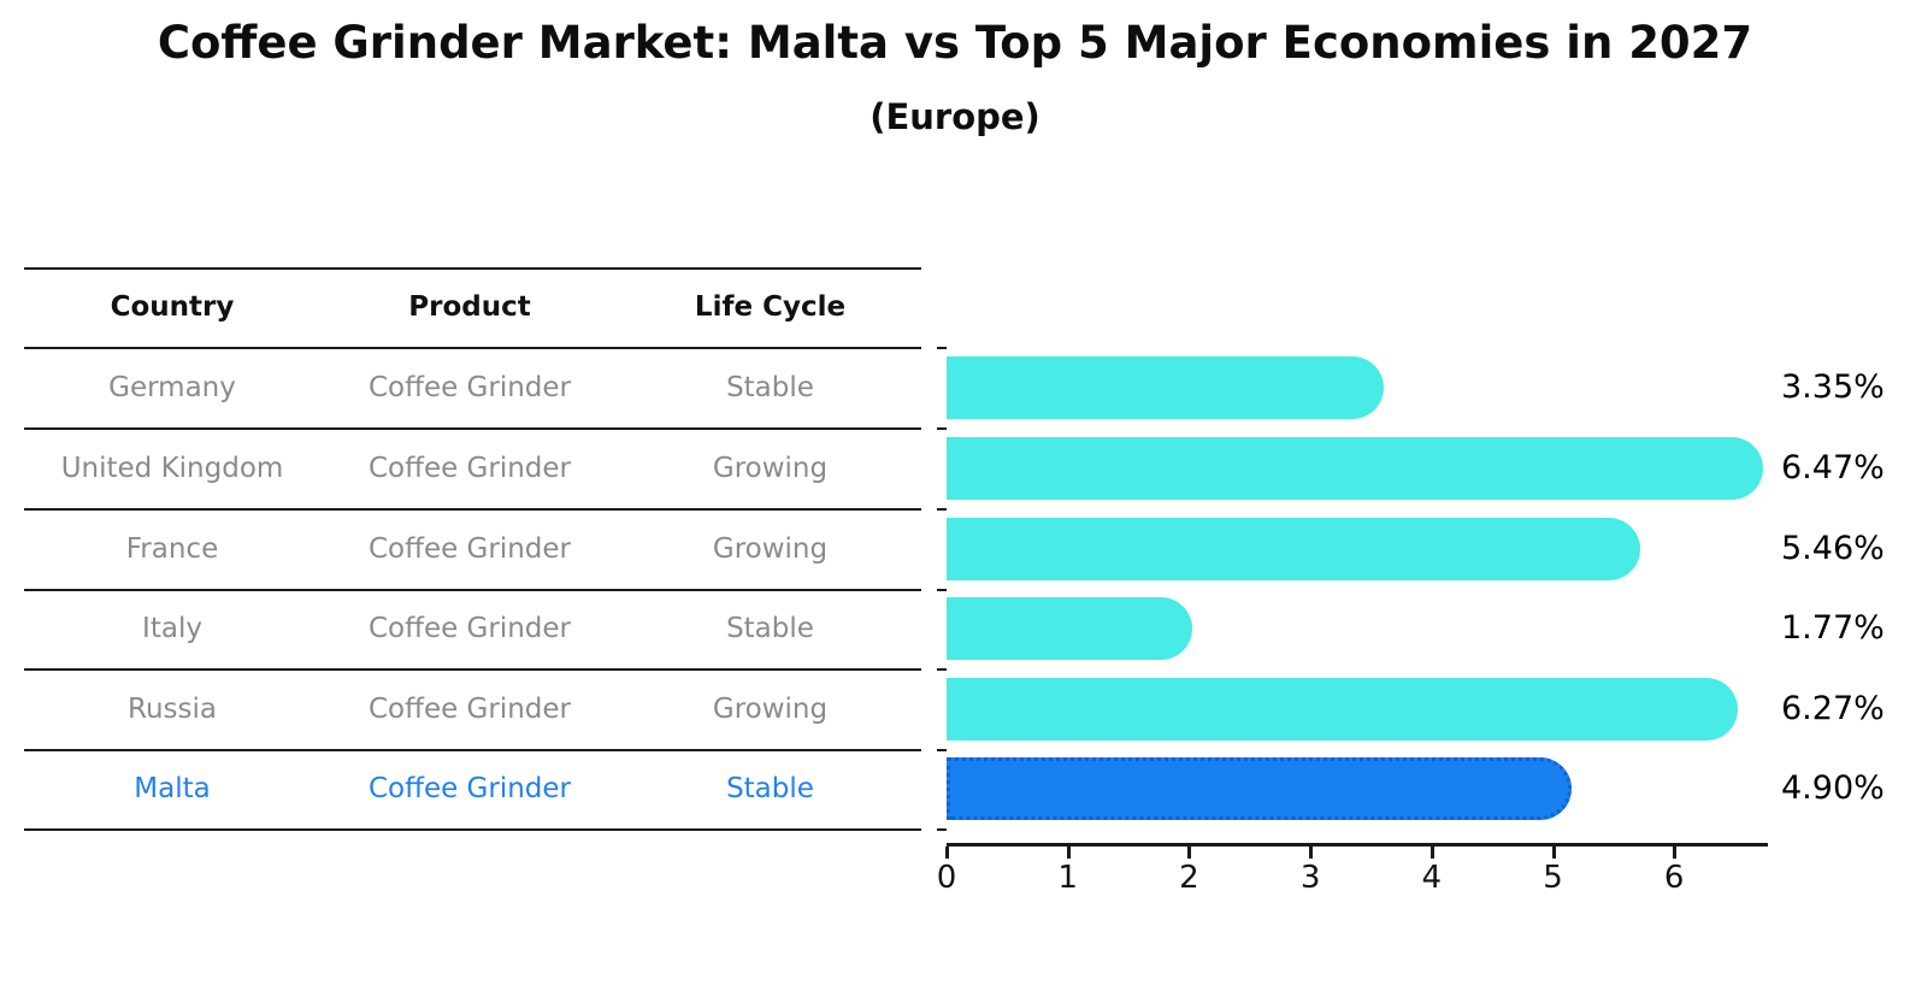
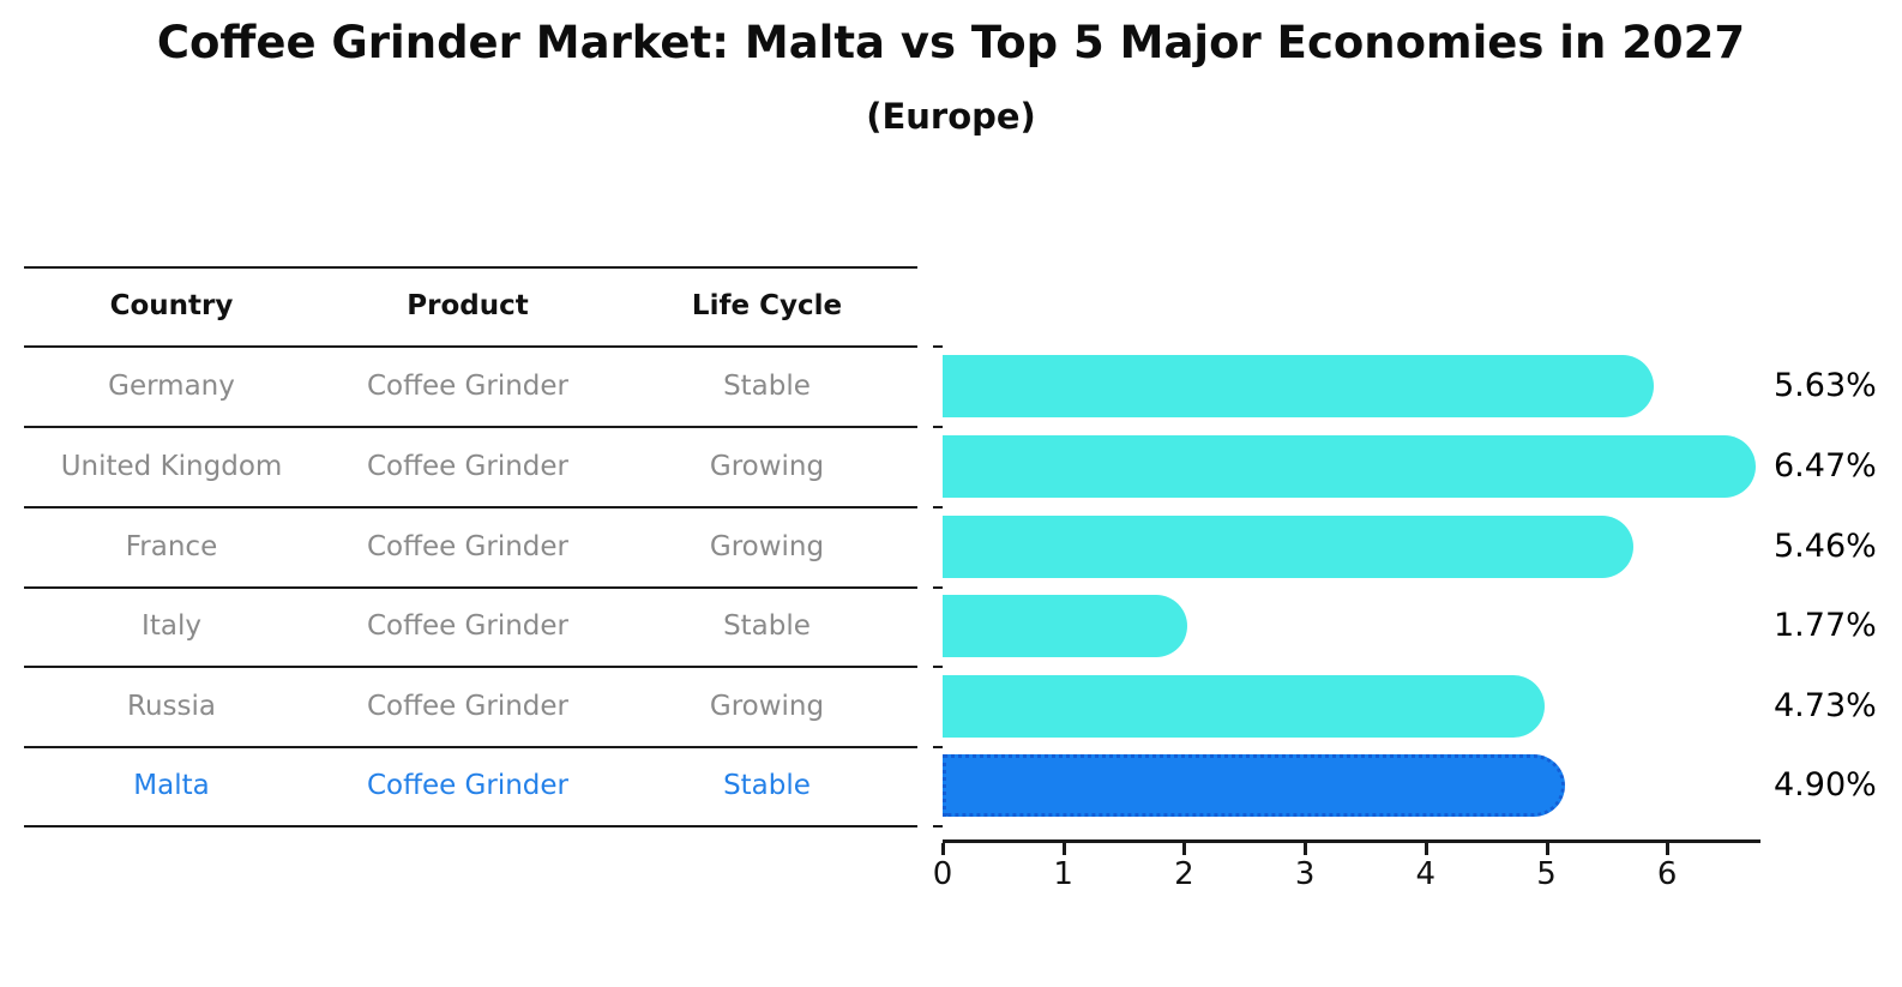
Germany: 3.35% -> 5.63%
Russia: 6.27% -> 4.73%
